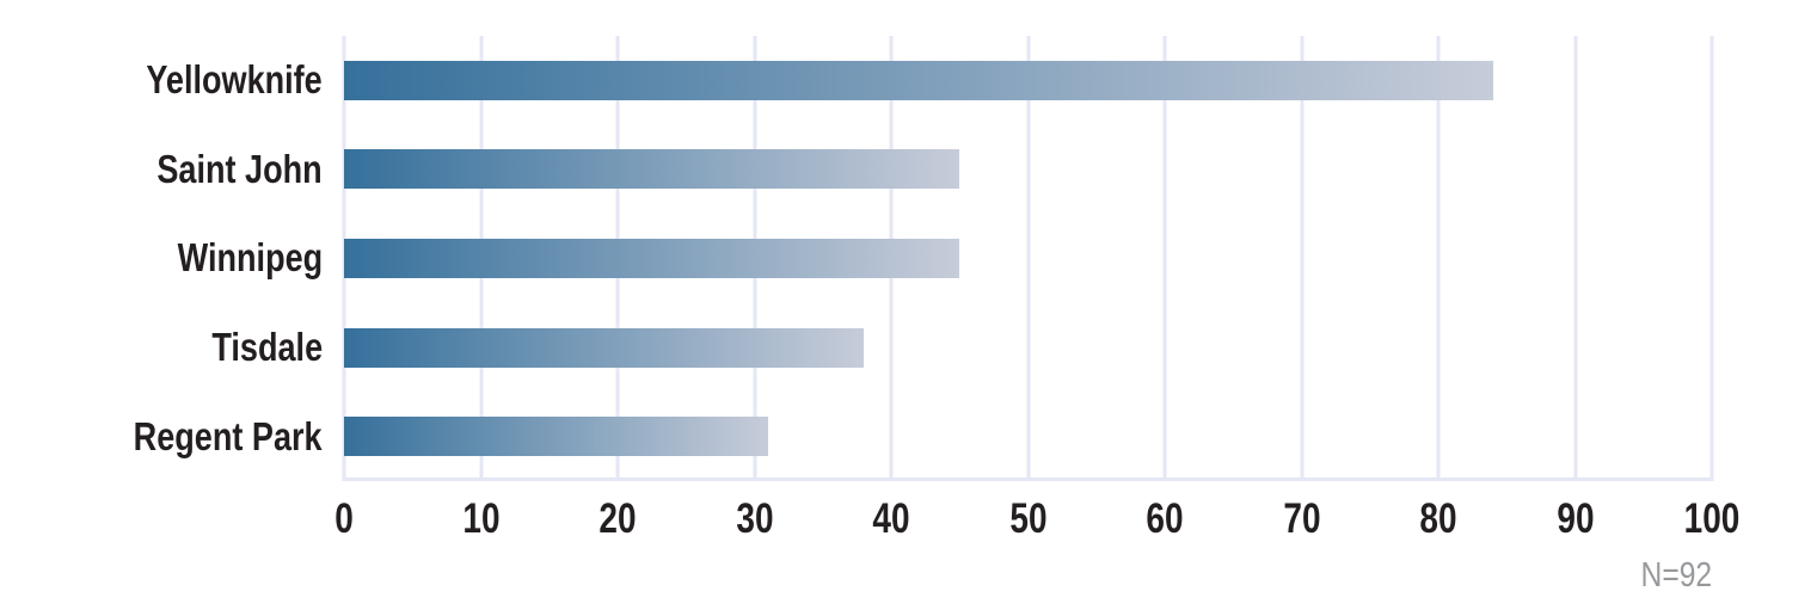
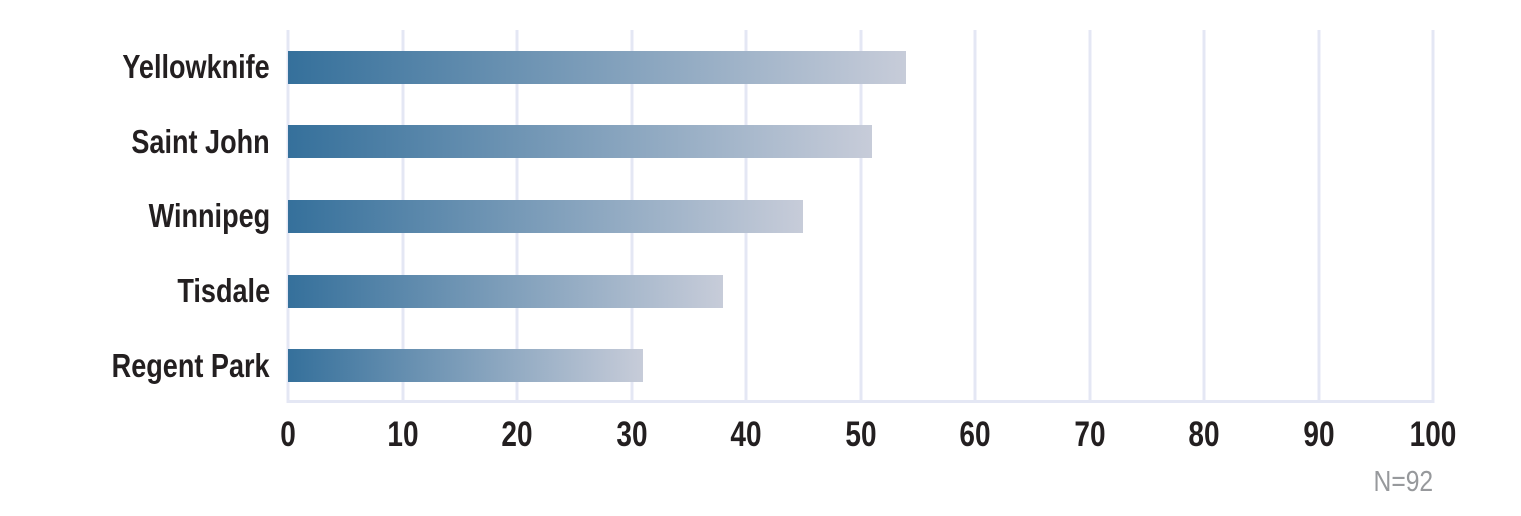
Yellowknife: 84 -> 54
Saint John: 45 -> 51
